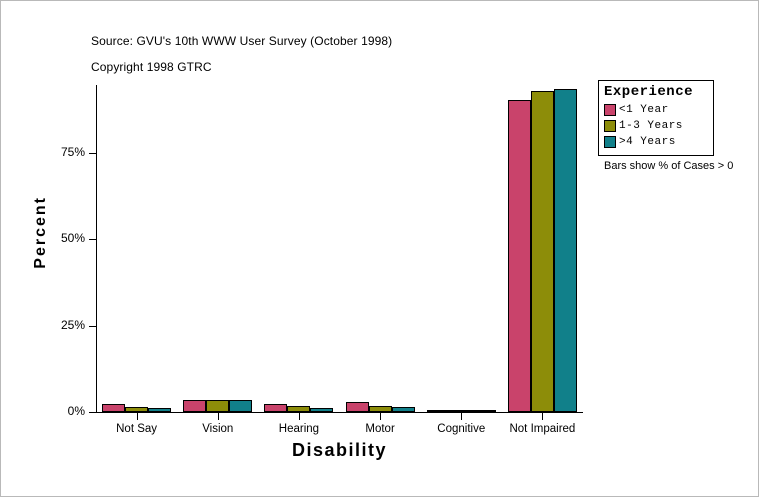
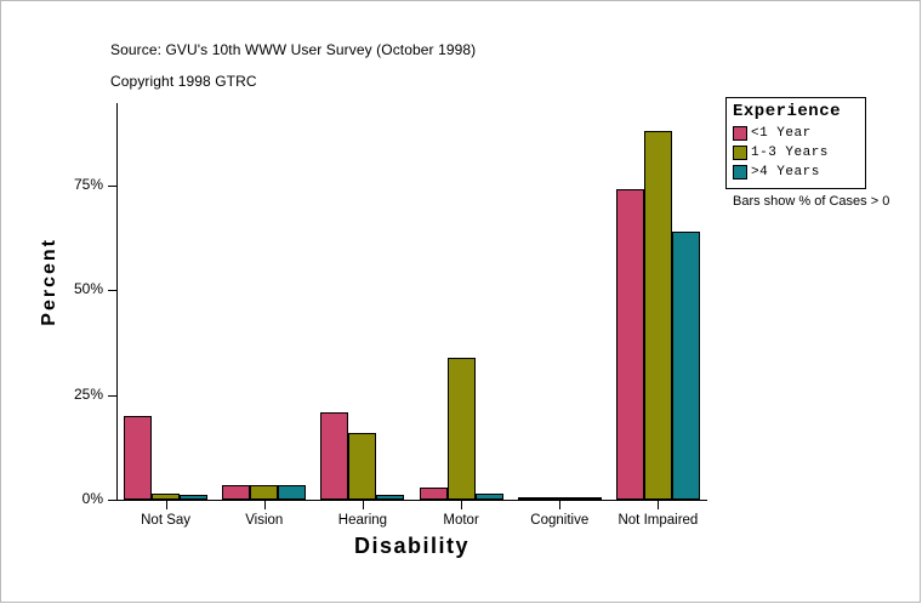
<1 Year/Not Say: 2% -> 20%
<1 Year/Hearing: 2% -> 21%
1-3 Years/Hearing: 2% -> 16%
1-3 Years/Motor: 2% -> 34%
<1 Year/Not Impaired: 90% -> 74%
1-3 Years/Not Impaired: 93% -> 88%
>4 Years/Not Impaired: 94% -> 64%
